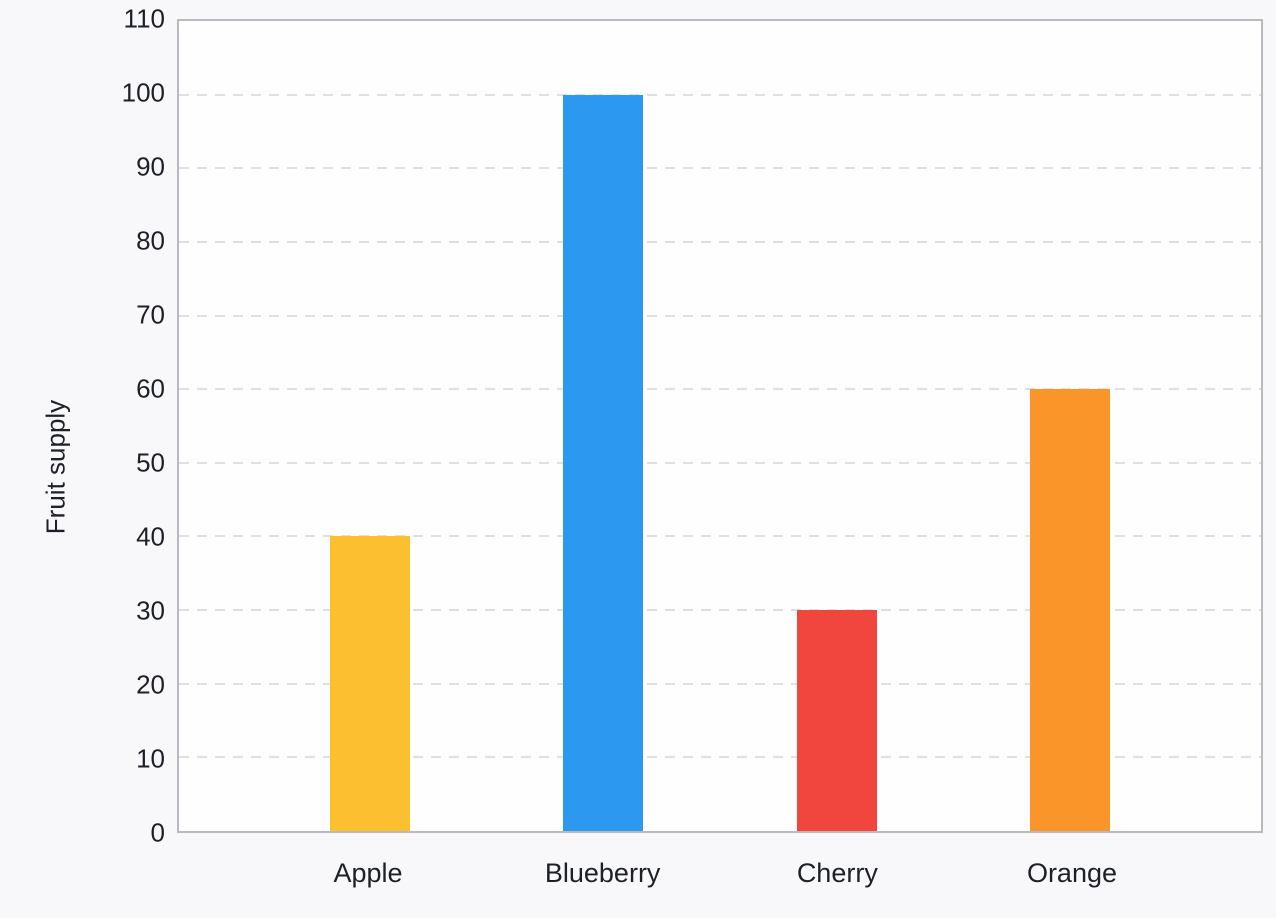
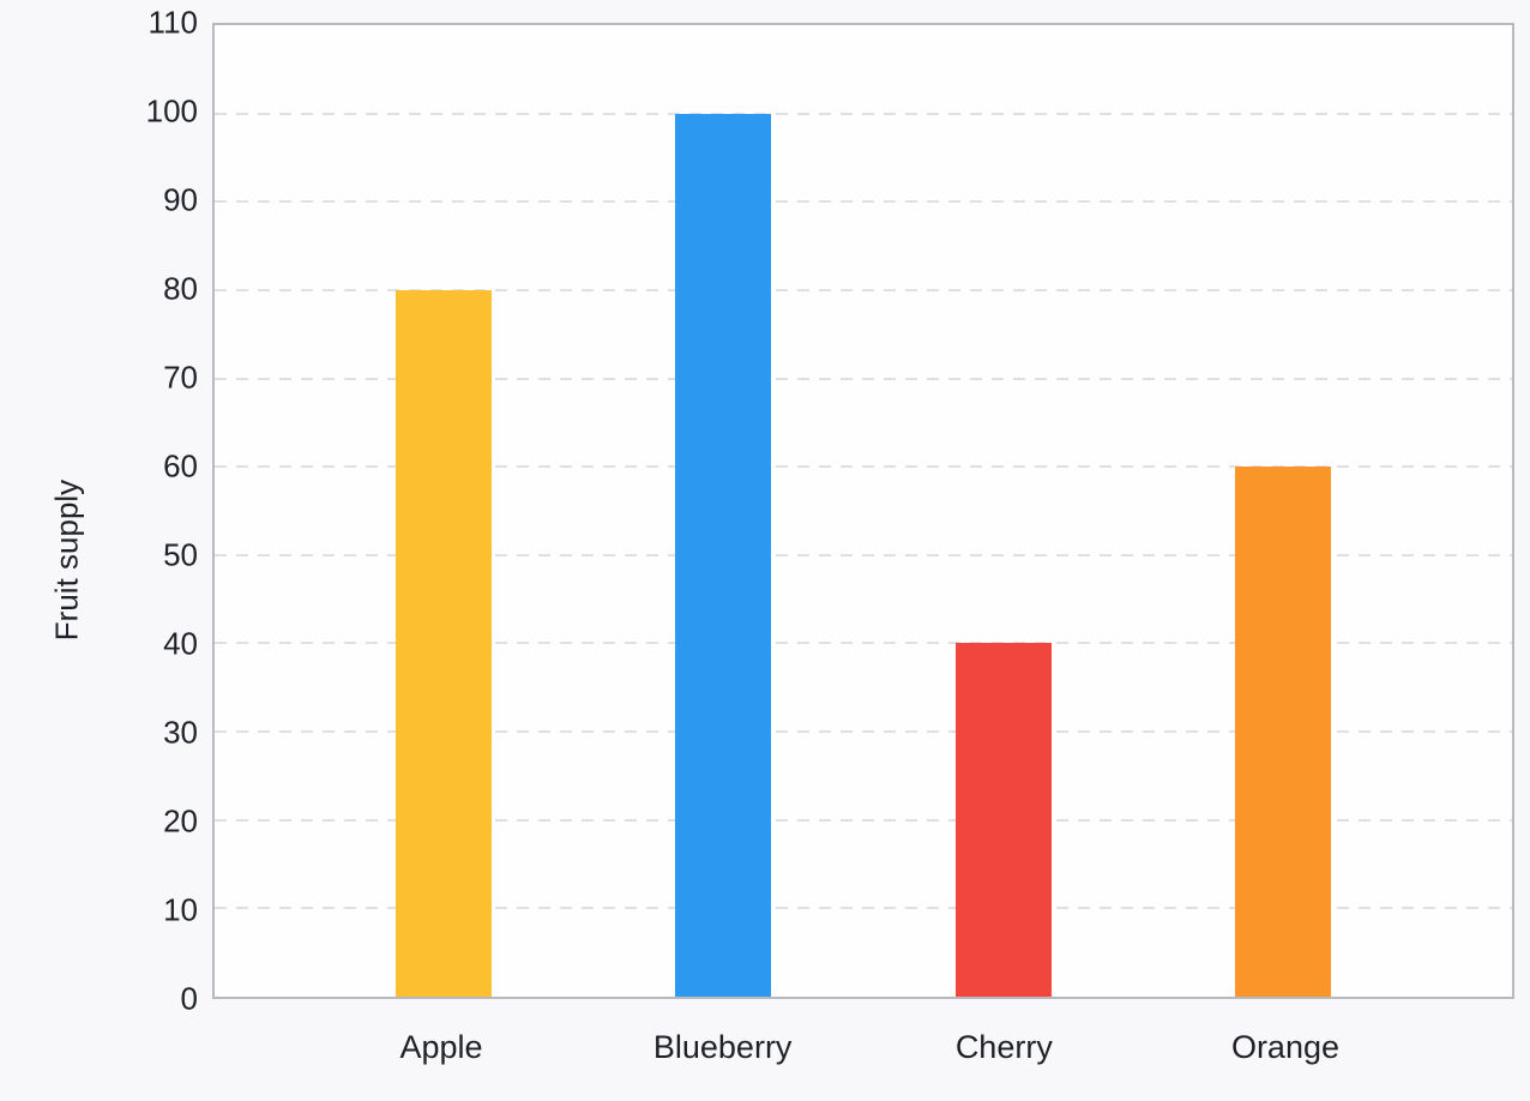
Apple: 40 -> 80
Cherry: 30 -> 40
